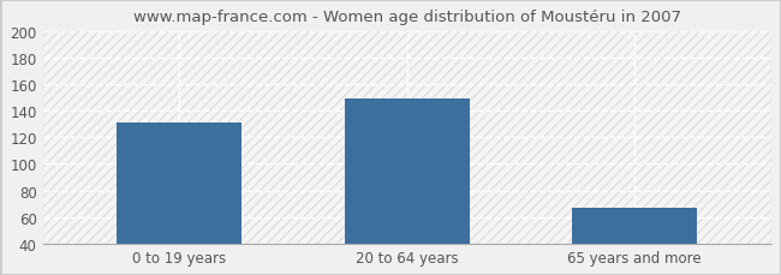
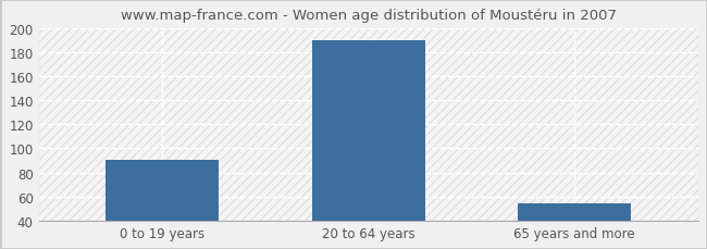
0 to 19 years: 131 -> 90
20 to 64 years: 149 -> 190
65 years and more: 67 -> 54
